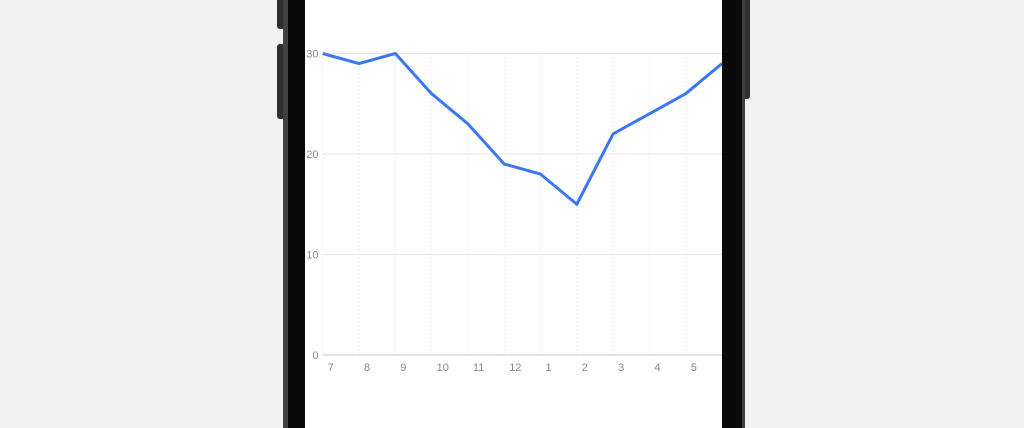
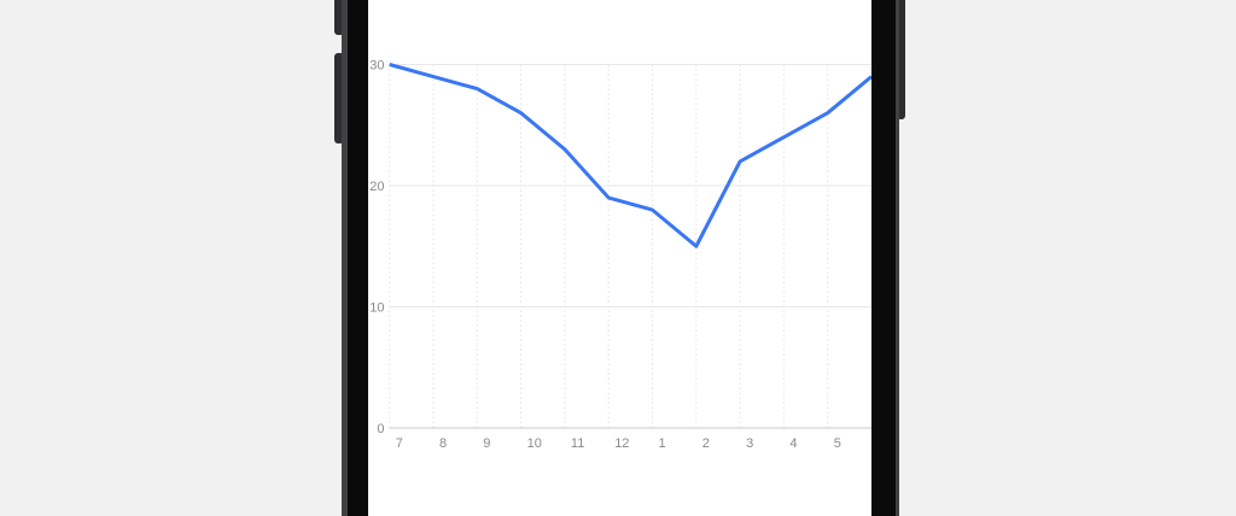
9: 30 -> 28
